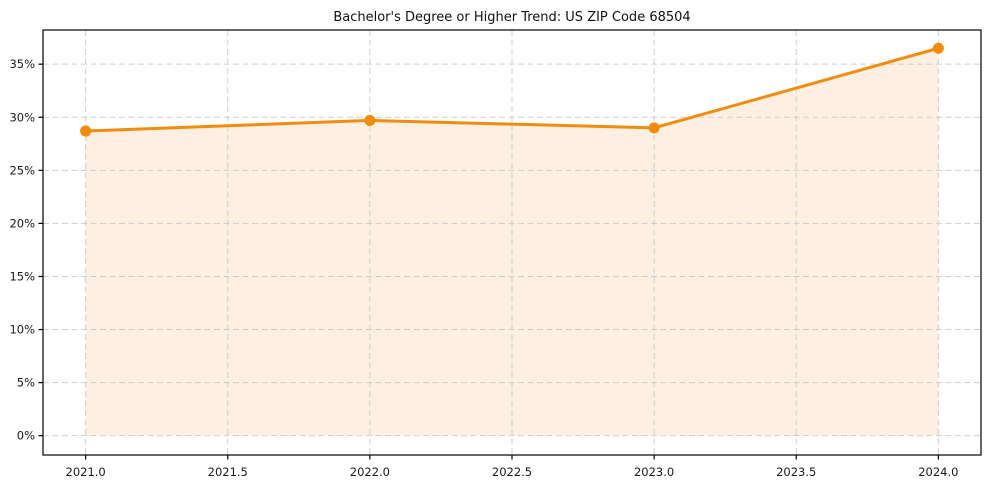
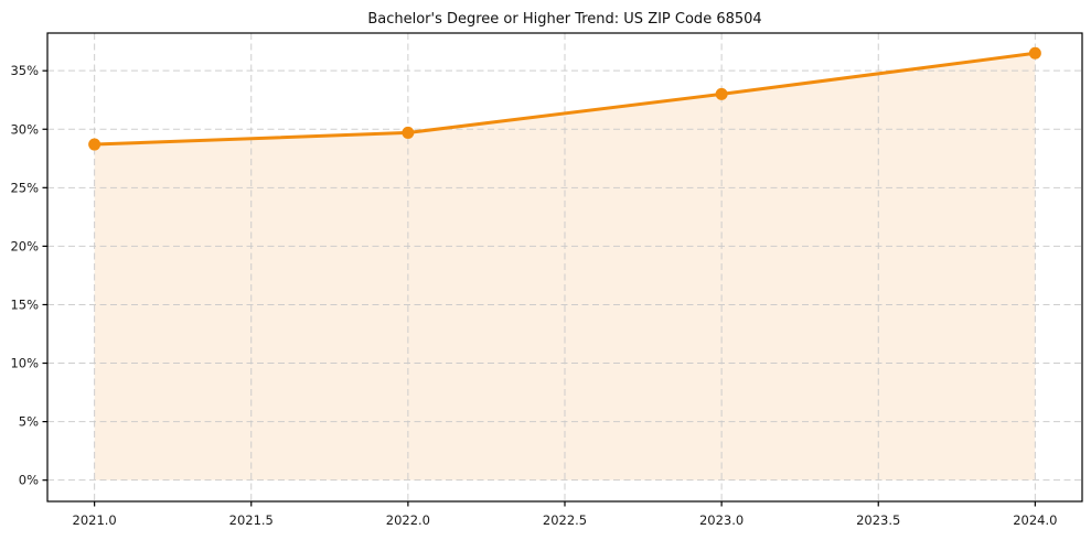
2023.0: 29.0% -> 33.0%
